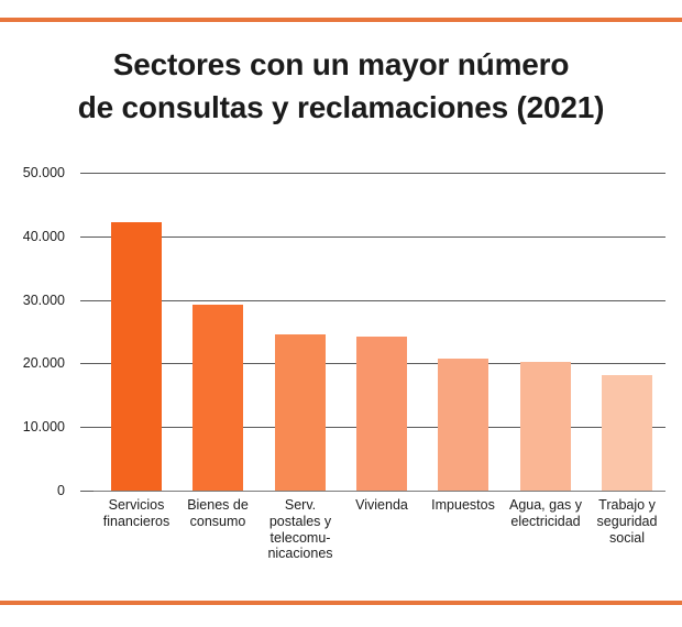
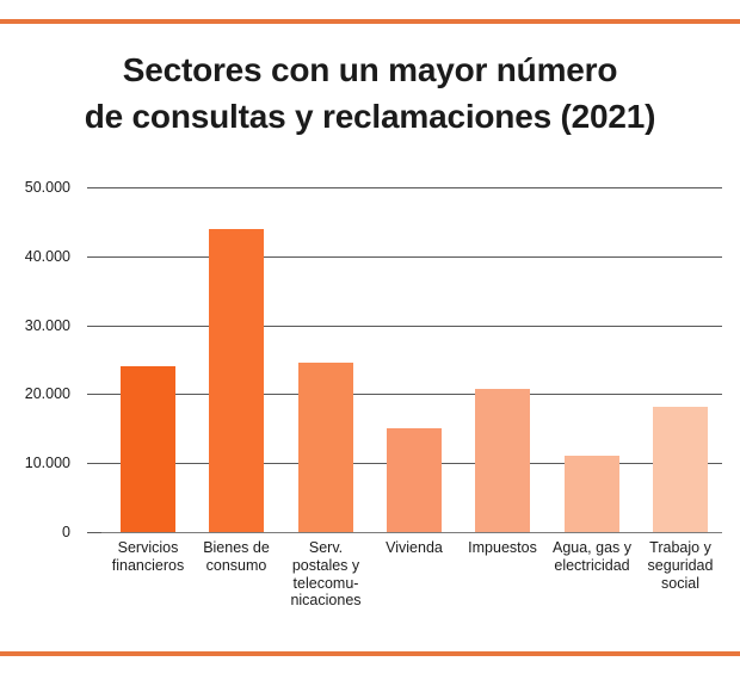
Servicios financieros: 42000 -> 24000
Bienes de consumo: 29000 -> 44000
Vivienda: 24000 -> 15000
Agua, gas y electricidad: 20000 -> 11000
